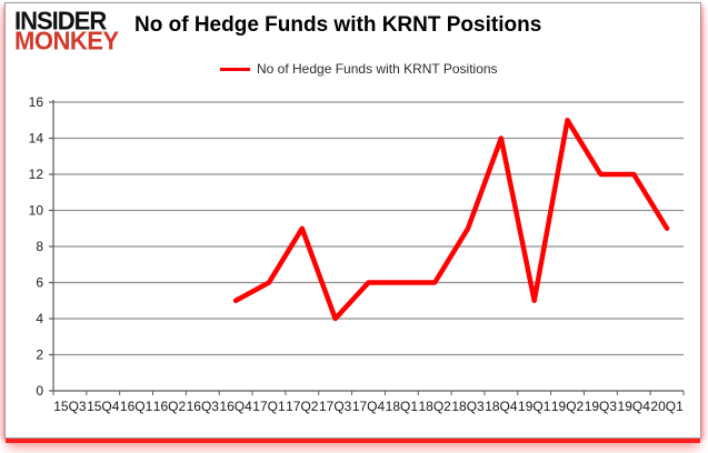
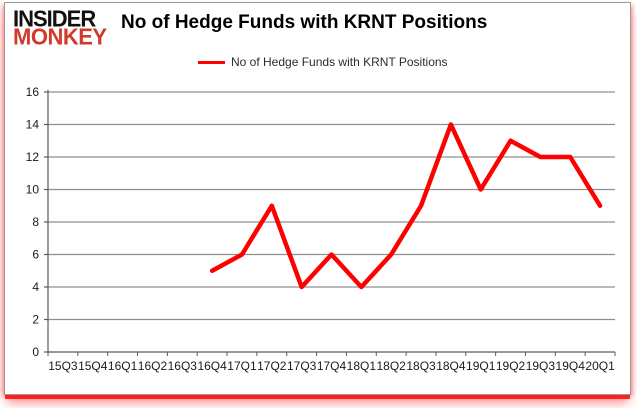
18Q1: 6 -> 4
19Q1: 5 -> 10
19Q2: 15 -> 13
